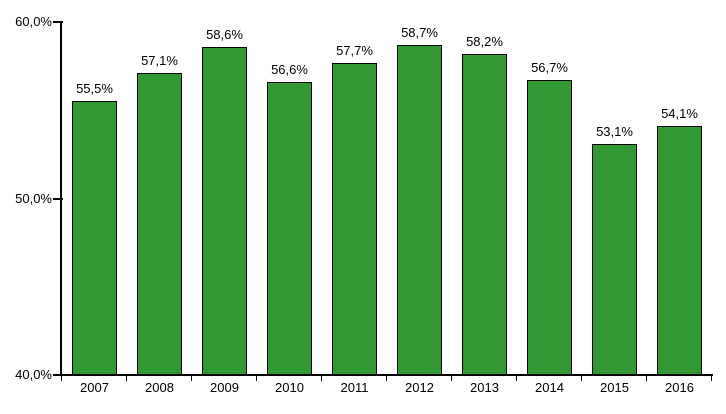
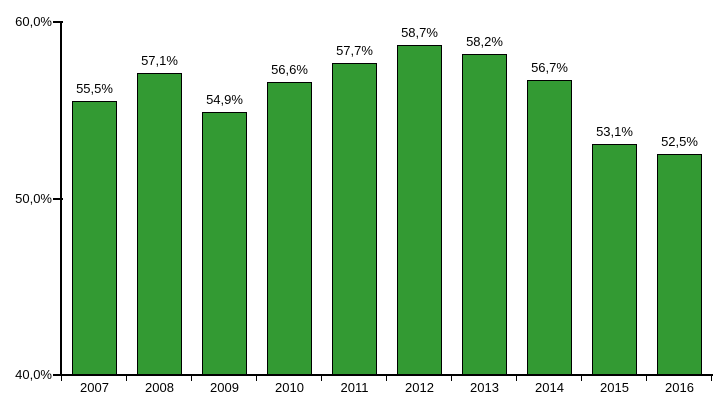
2009: 58,6% -> 54,9%
2016: 54,1% -> 52,5%
